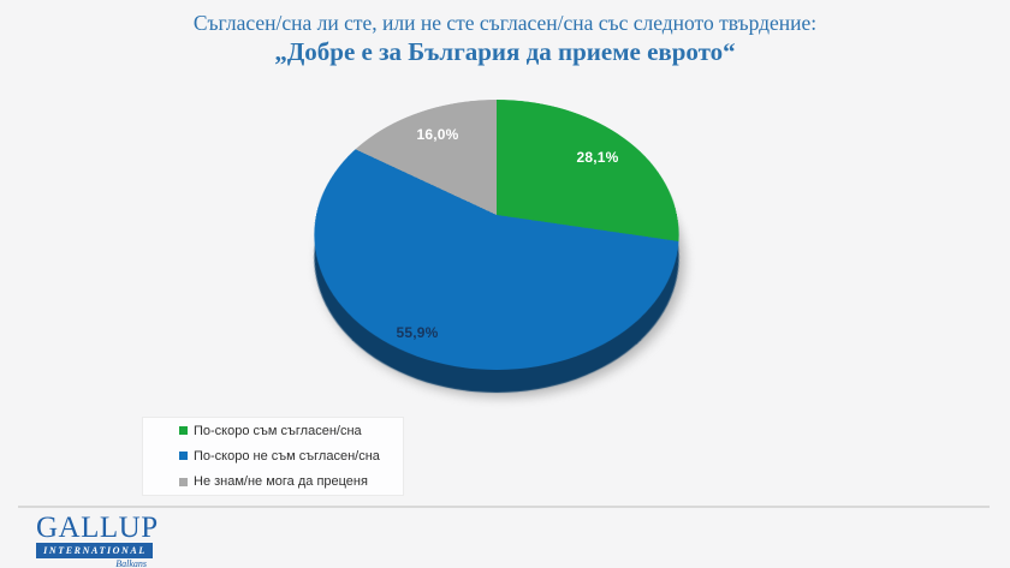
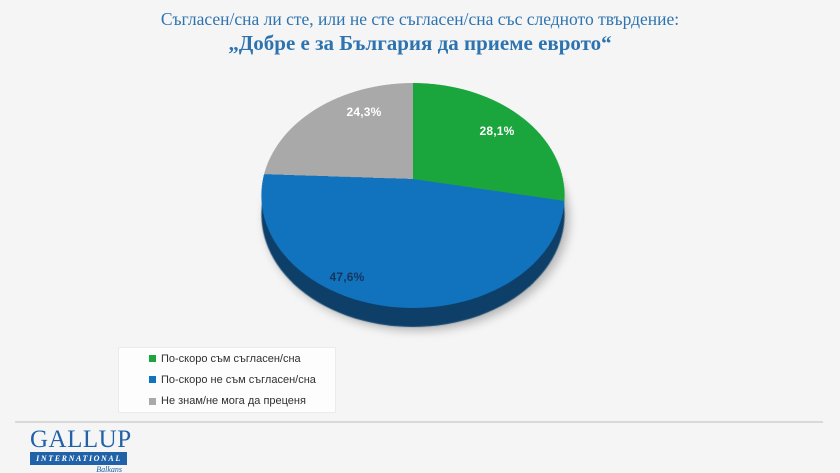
По-скоро не съм съгласен/сна: 55,9% -> 47,6%
Не знам/не мога да преценя: 16,0% -> 24,3%
